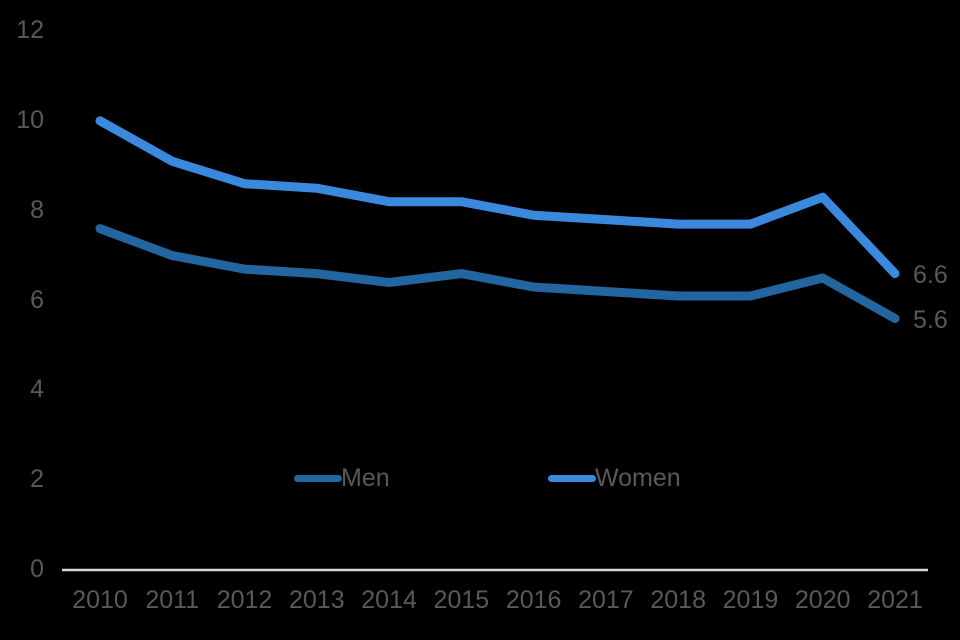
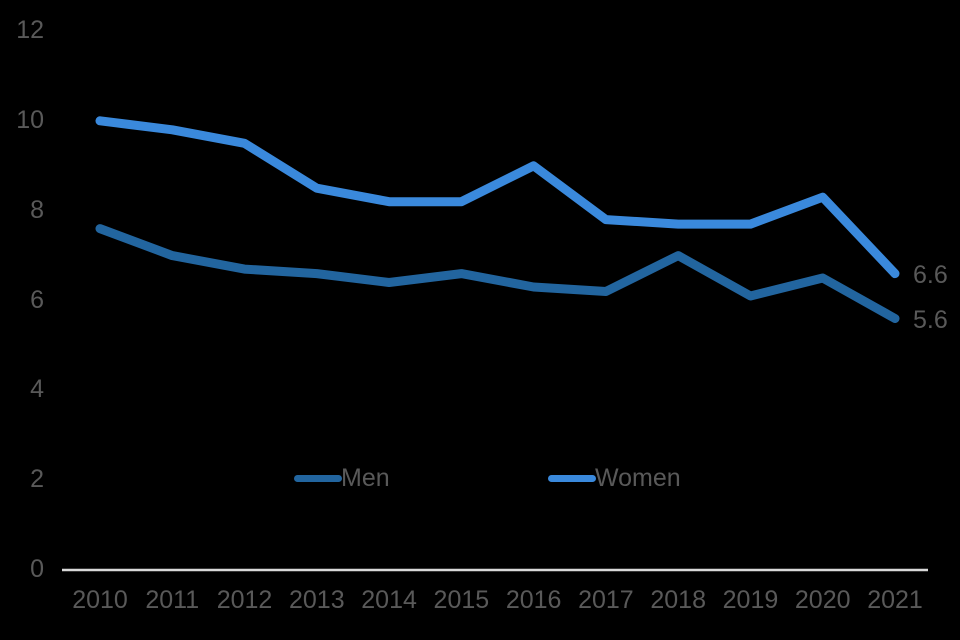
Women/2011: 9.1 -> 9.8
Women/2012: 8.6 -> 9.5
Women/2016: 7.9 -> 9.0
Men/2018: 6.1 -> 7.0
